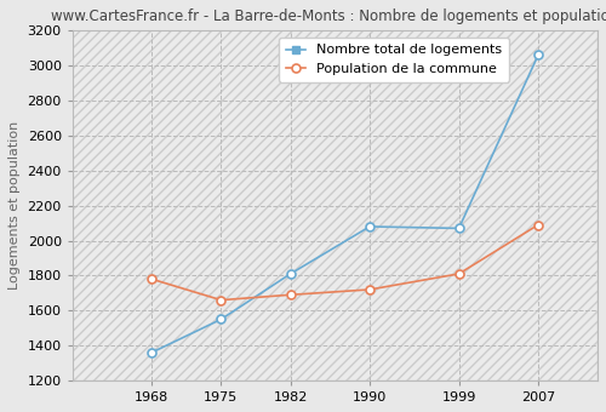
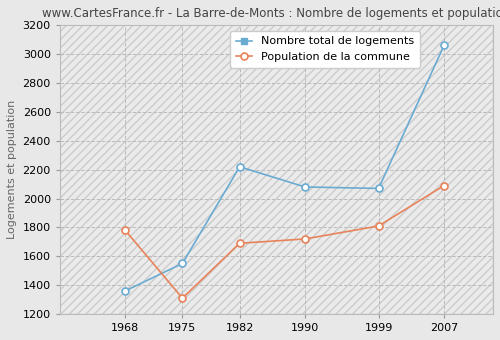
Population de la commune/1975: 1660 -> 1310
Nombre total de logements/1982: 1810 -> 2220
